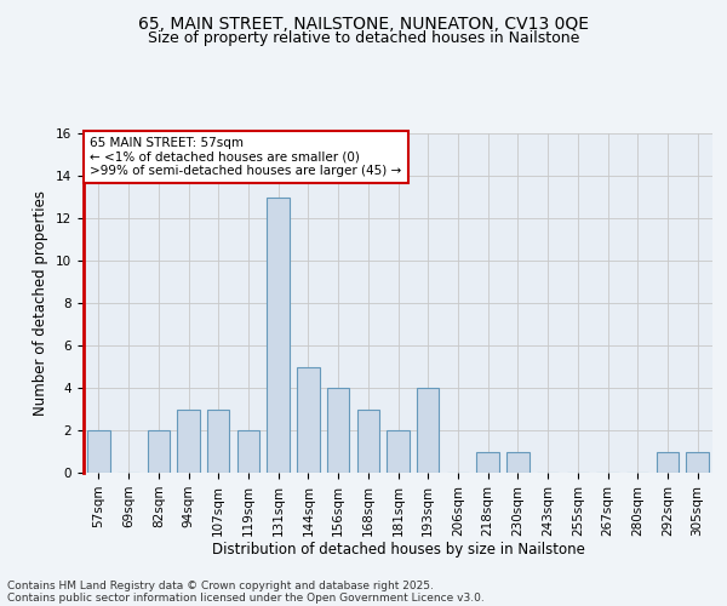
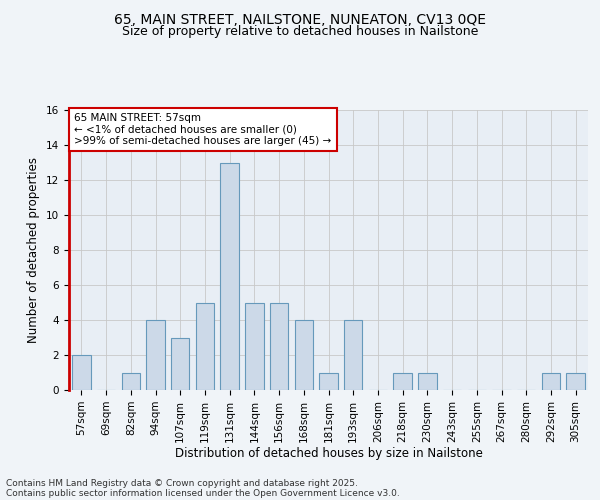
82sqm: 2 -> 1
94sqm: 3 -> 4
119sqm: 2 -> 5
156sqm: 4 -> 5
168sqm: 3 -> 4
181sqm: 2 -> 1
